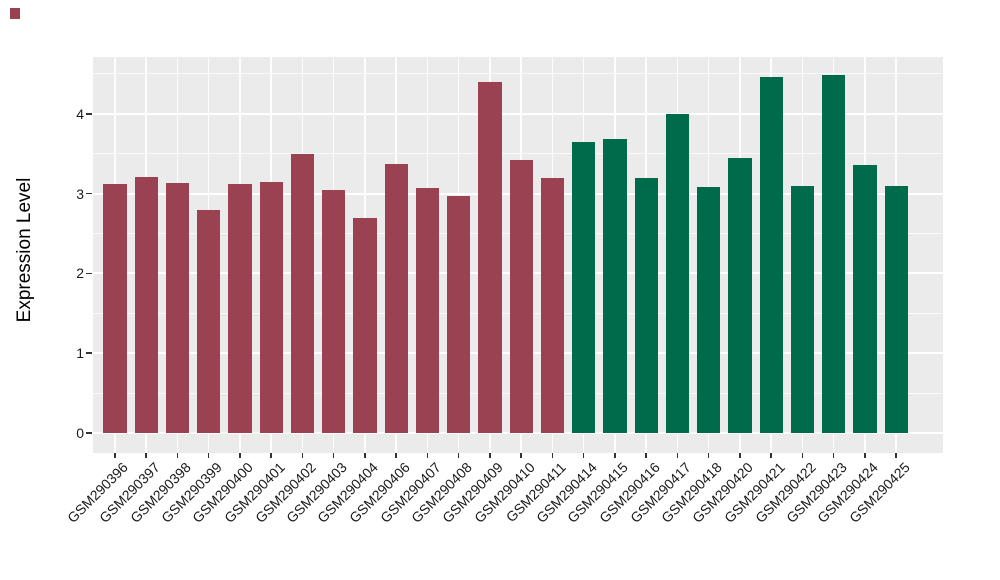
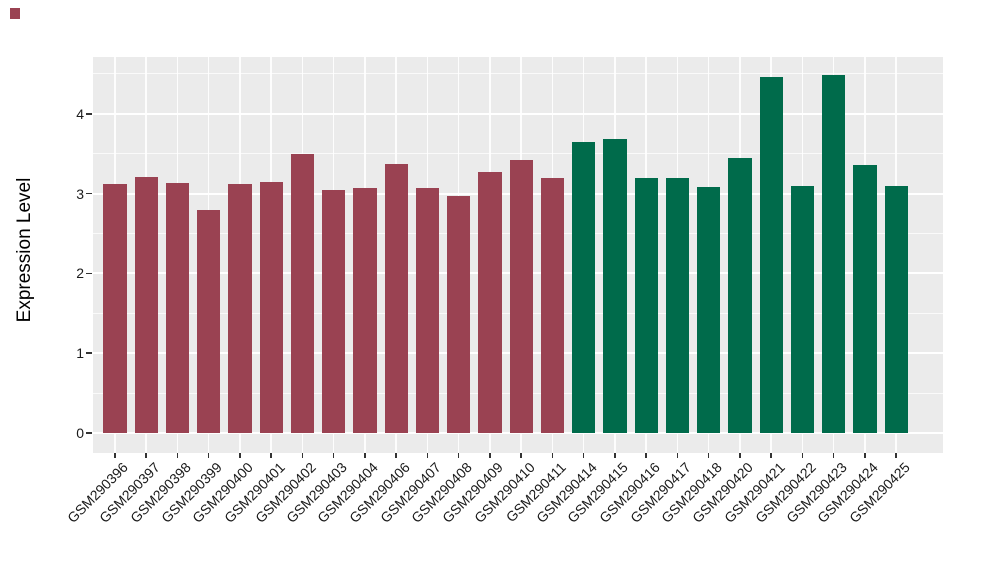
GSM290404: 2.7 -> 3.1
GSM290409: 4.4 -> 3.3
GSM290417: 4.0 -> 3.2
